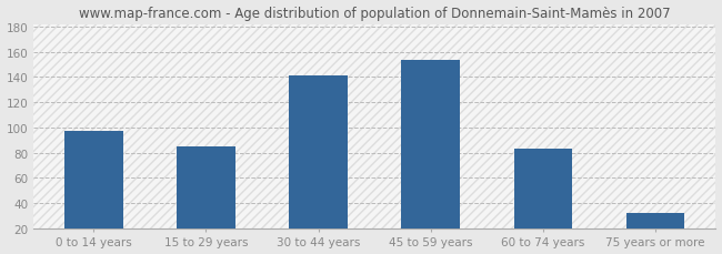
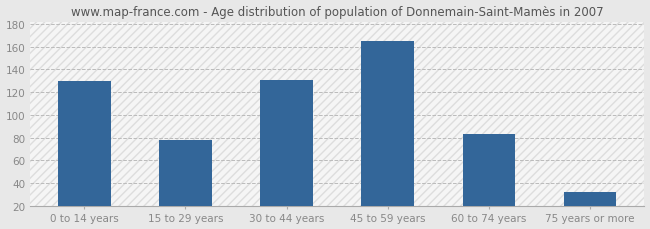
0 to 14 years: 97 -> 130
15 to 29 years: 85 -> 78
30 to 44 years: 141 -> 131
45 to 59 years: 153 -> 165
